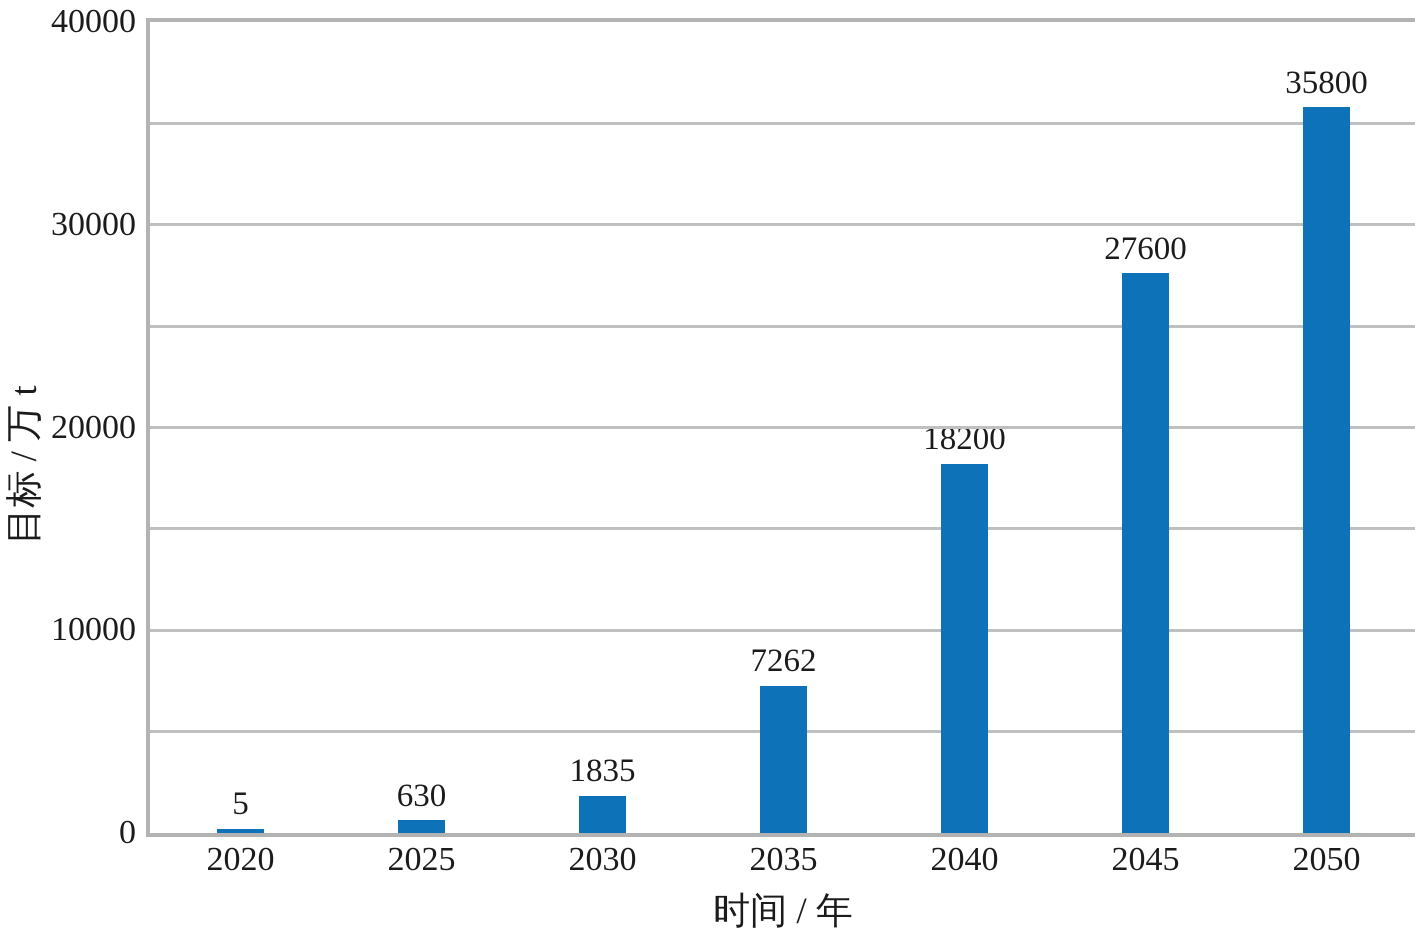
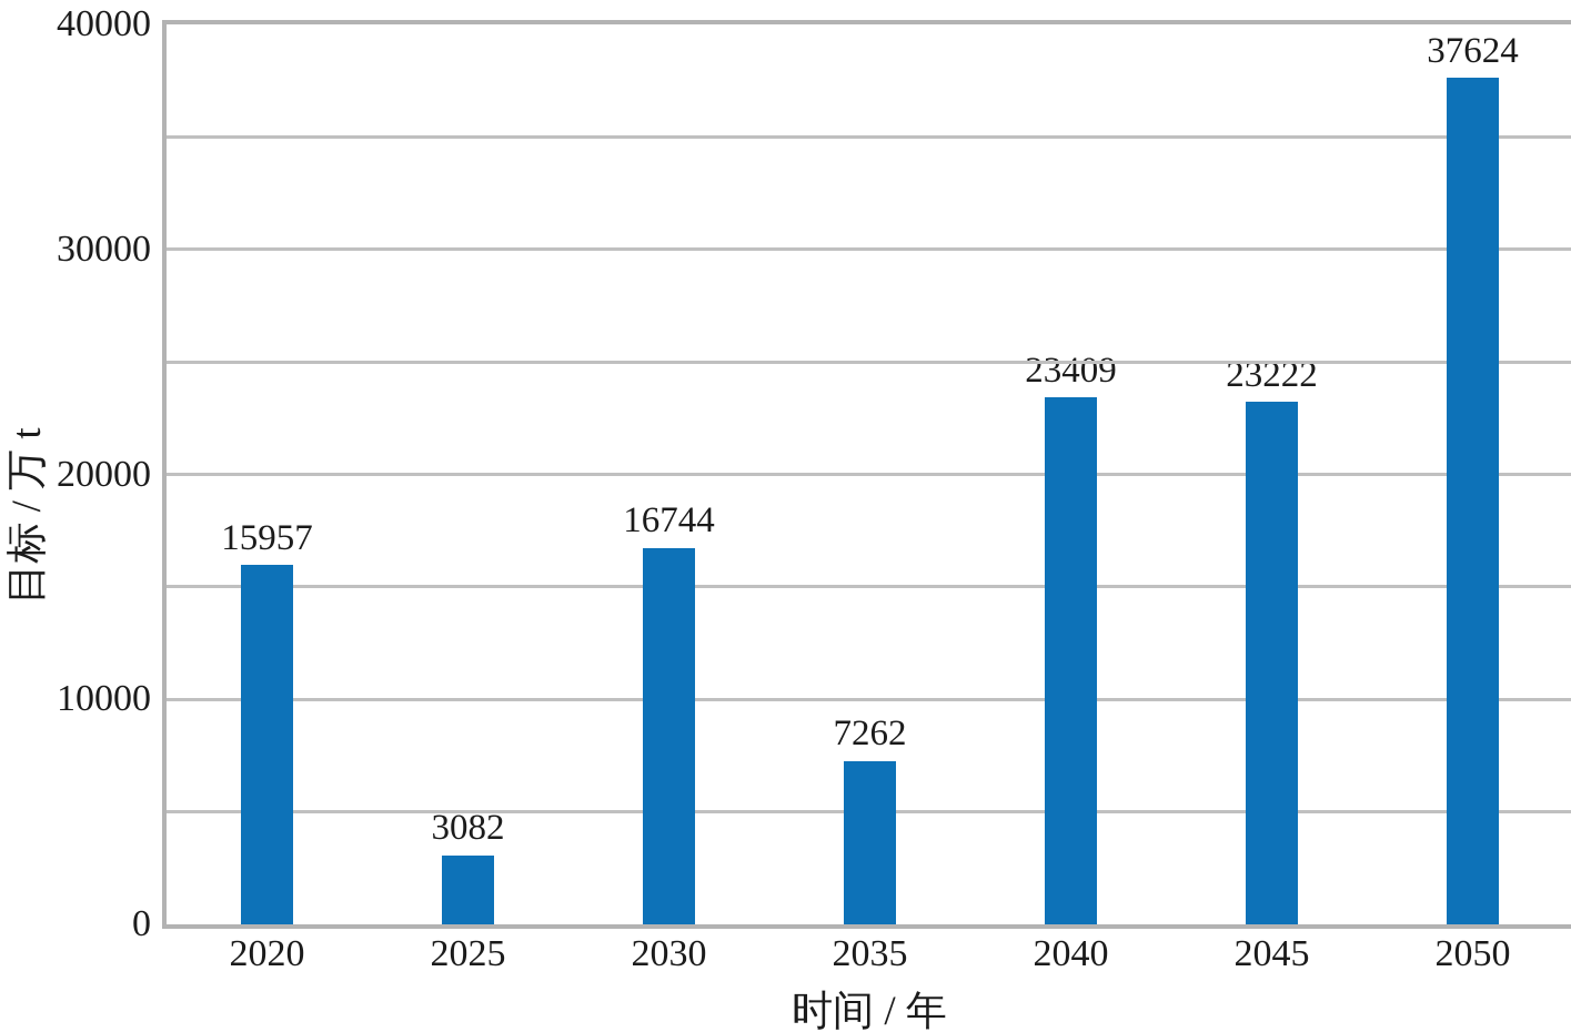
2020: 5 -> 15957
2025: 630 -> 3082
2030: 1835 -> 16744
2040: 18200 -> 23409
2045: 27600 -> 23222
2050: 35800 -> 37624
